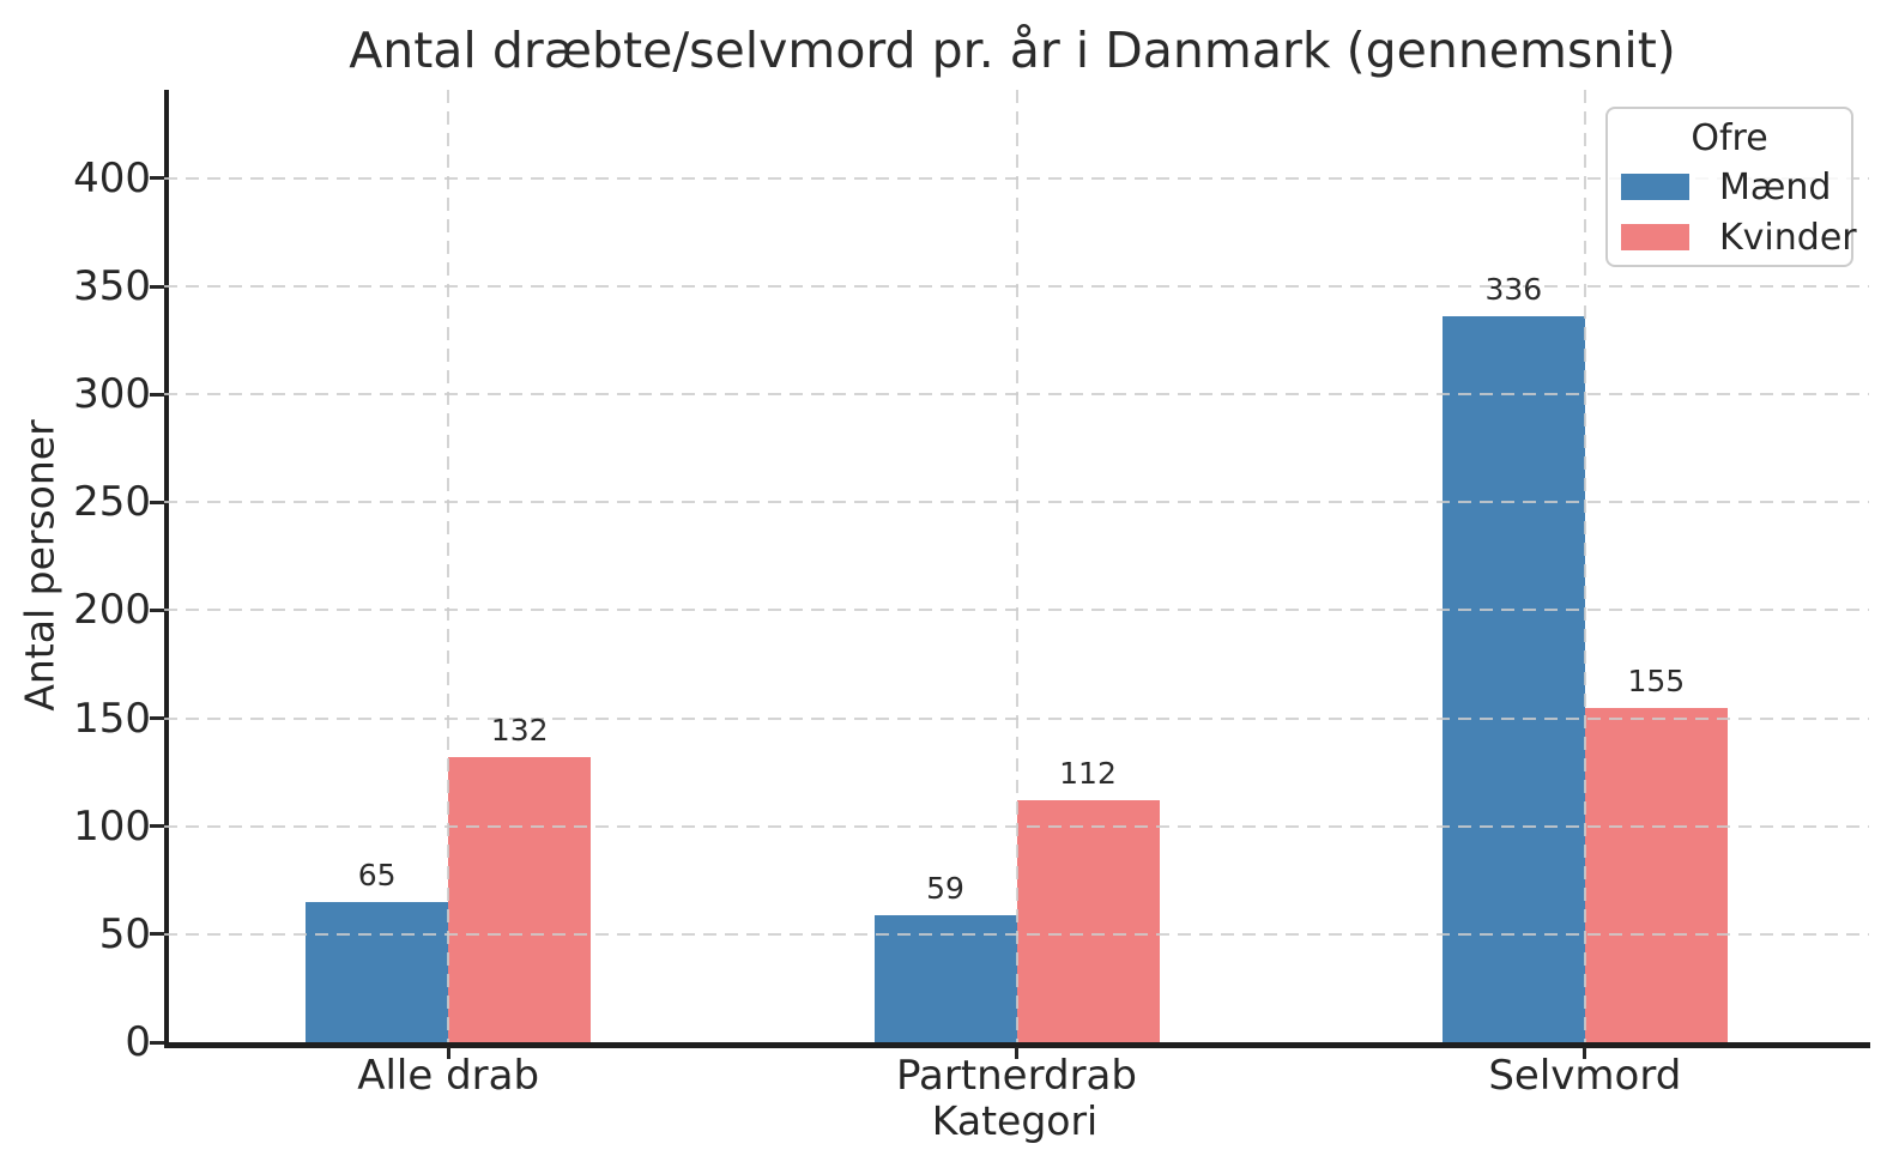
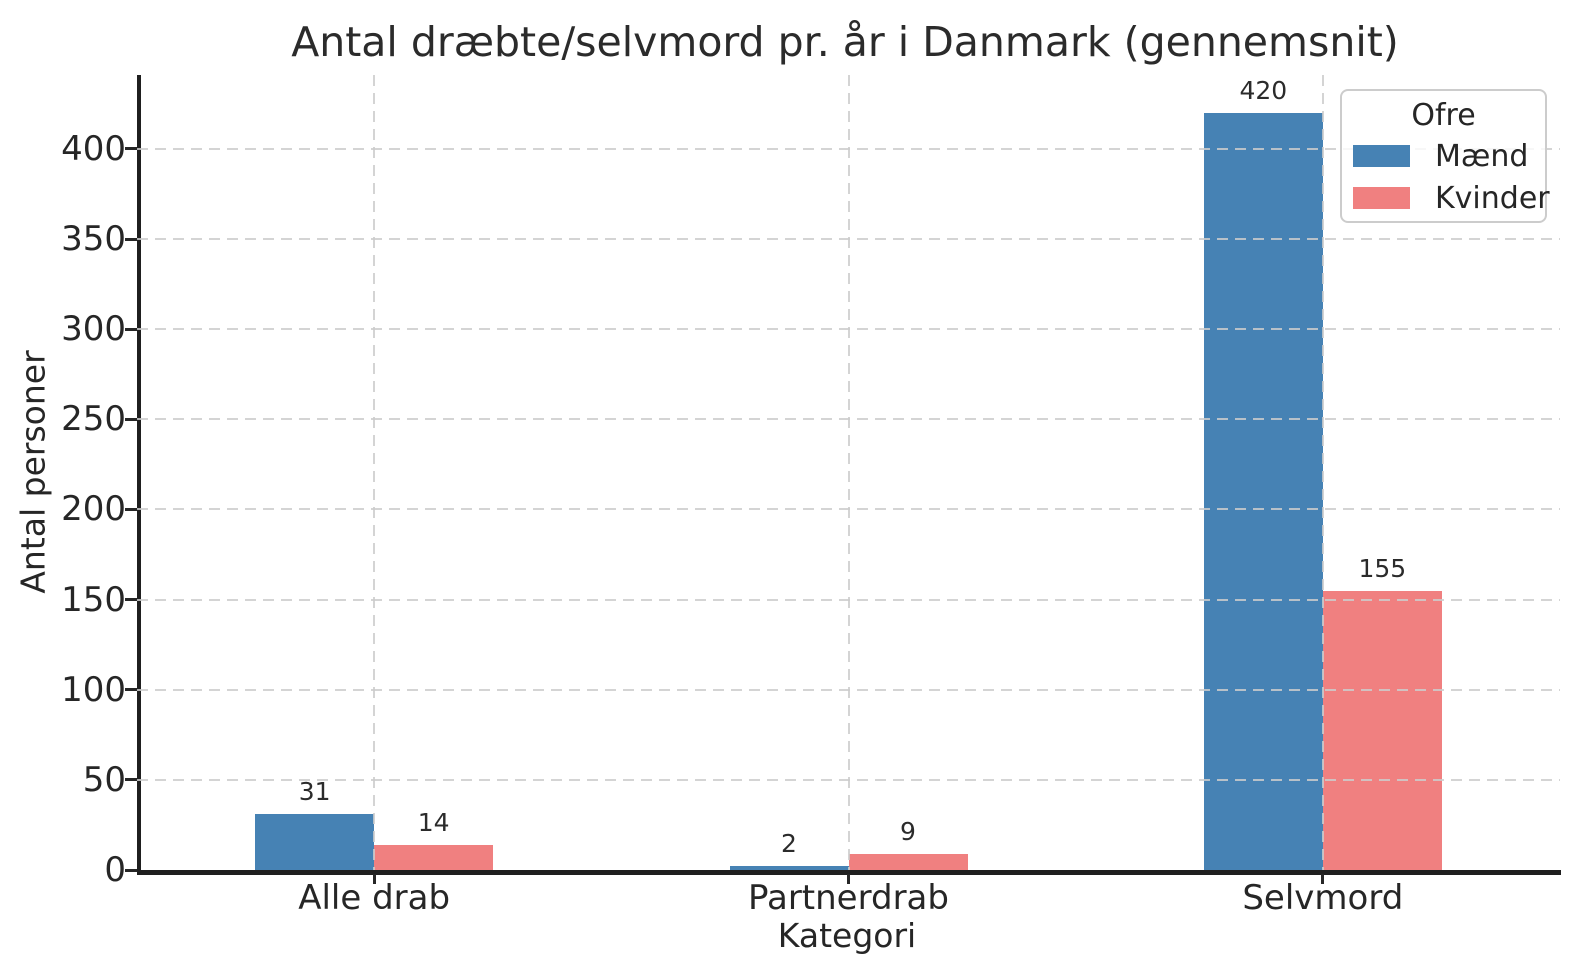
Mænd/Alle drab: 65 -> 31
Kvinder/Alle drab: 132 -> 14
Mænd/Partnerdrab: 59 -> 2
Kvinder/Partnerdrab: 112 -> 9
Mænd/Selvmord: 336 -> 420
